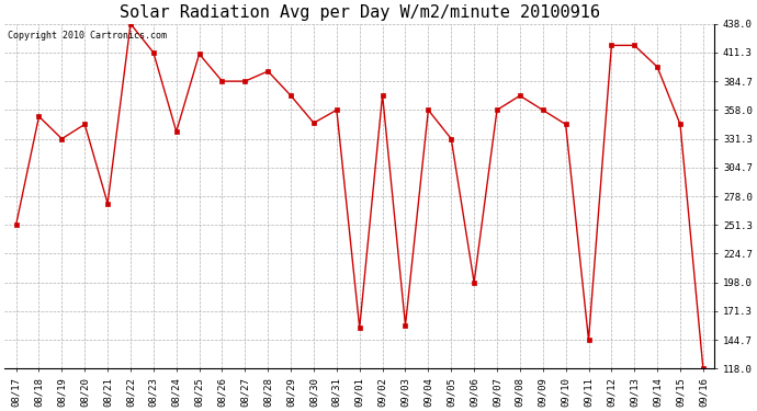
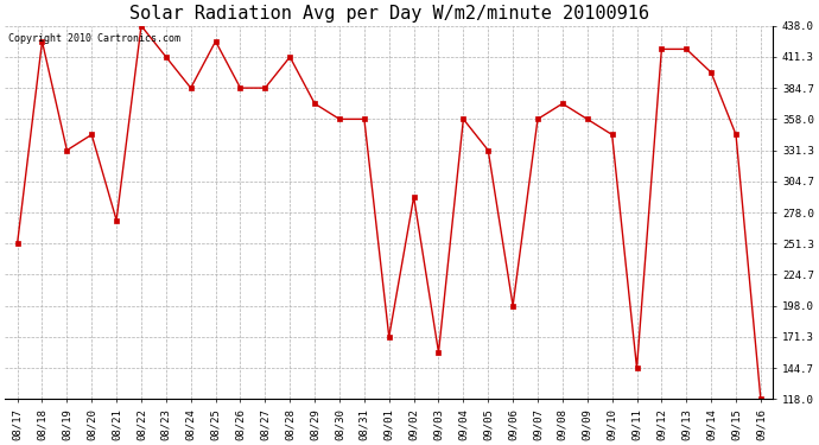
08/18: 352 -> 425
08/24: 338 -> 385
08/25: 410 -> 425
08/28: 394 -> 411
08/30: 346 -> 358
09/01: 156 -> 171
09/02: 372 -> 291
